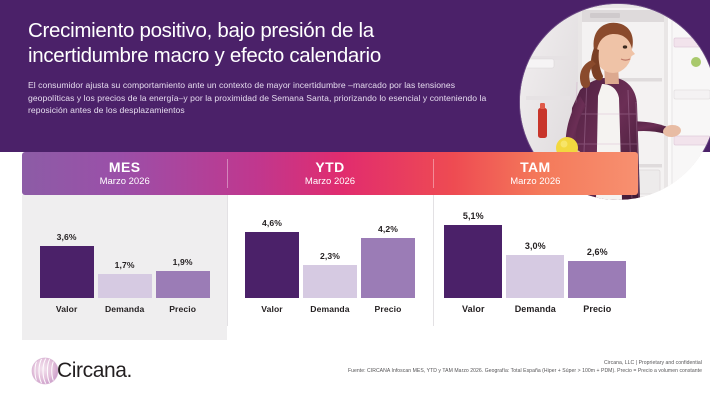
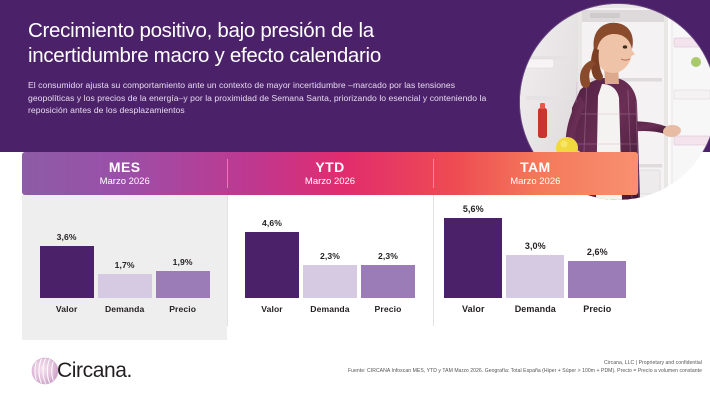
YTD/Precio: 4,2% -> 2,3%
TAM/Valor: 5,1% -> 5,6%
